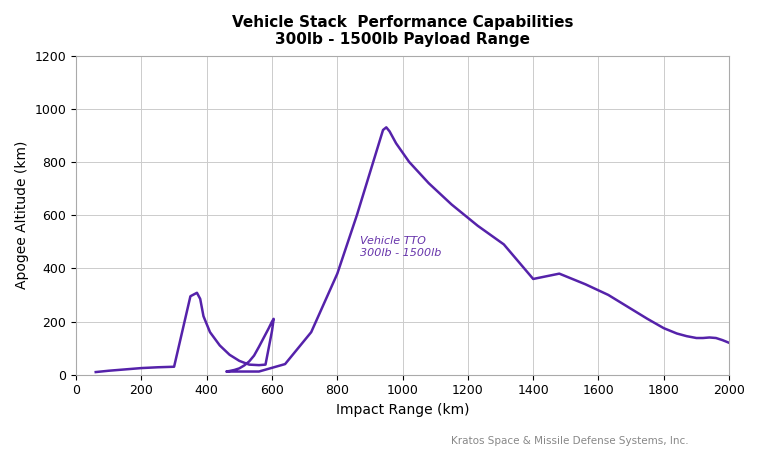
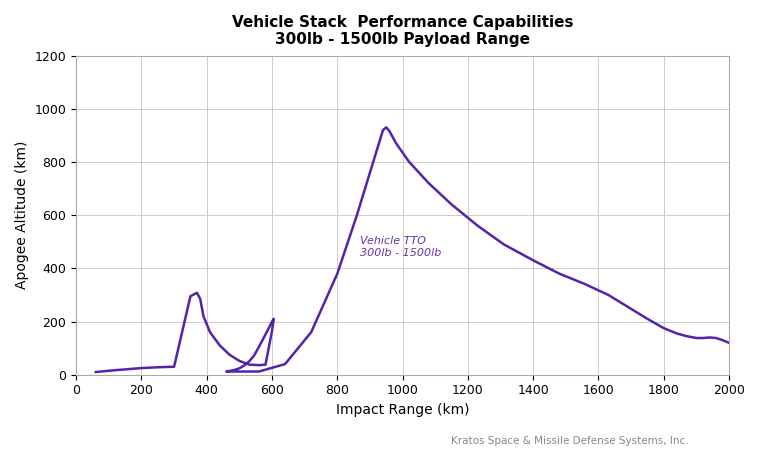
1400: 360 -> 430
